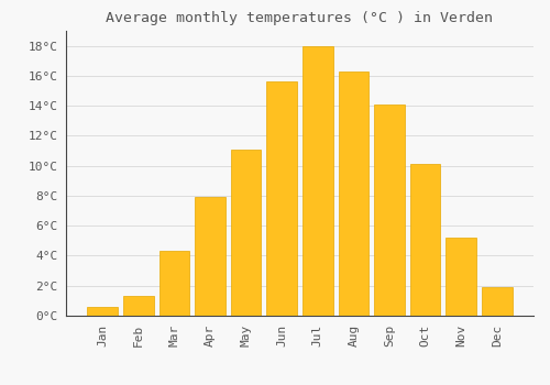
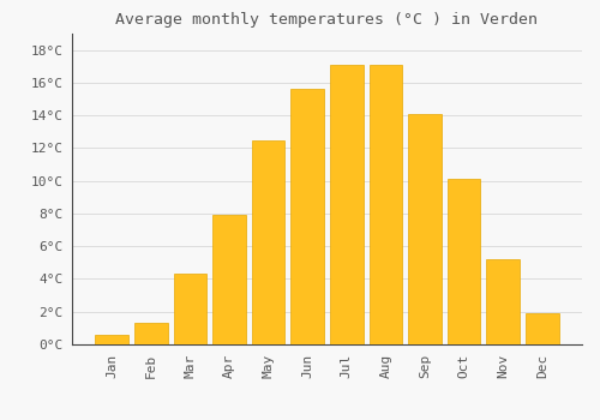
May: 11.1°C -> 12.5°C
Jul: 18.0°C -> 17.1°C
Aug: 16.3°C -> 17.1°C
